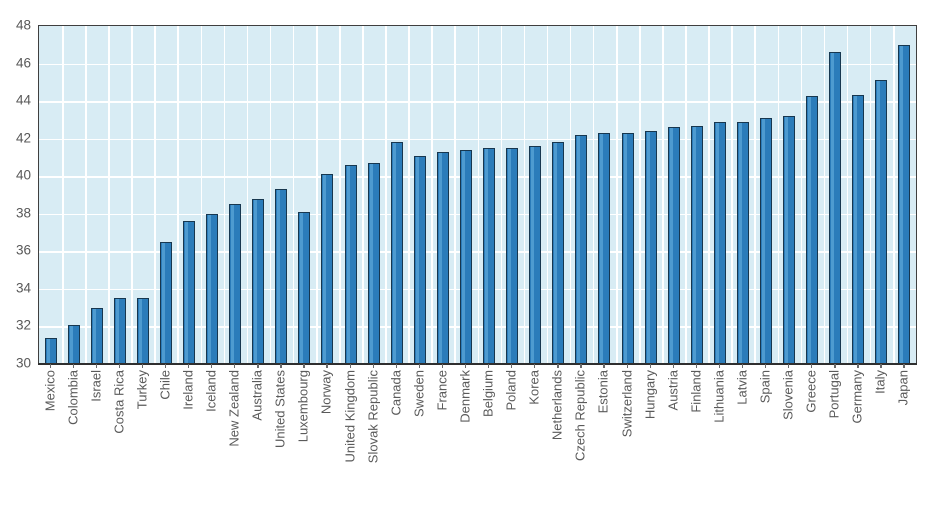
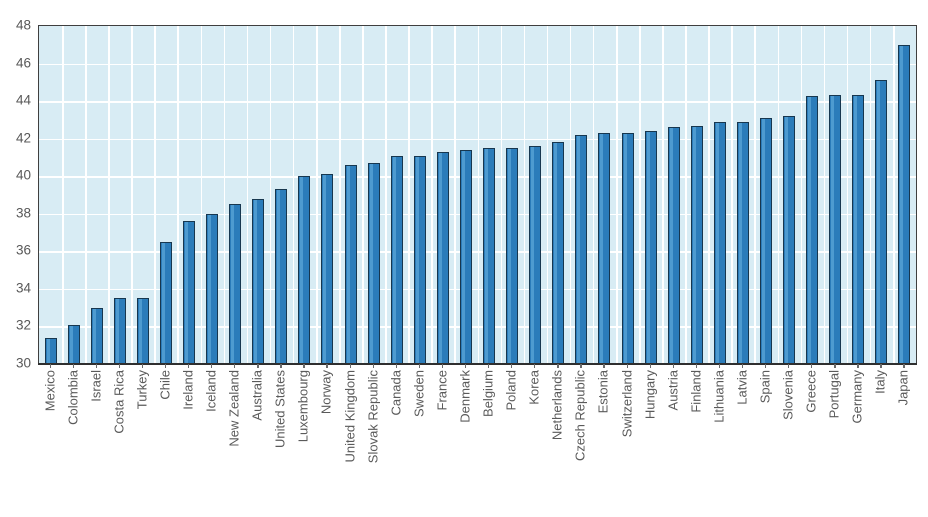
Luxembourg: 38.1 -> 40.0
Canada: 41.8 -> 41.1
Portugal: 46.6 -> 44.3
